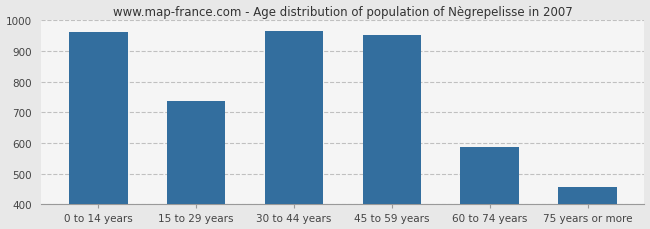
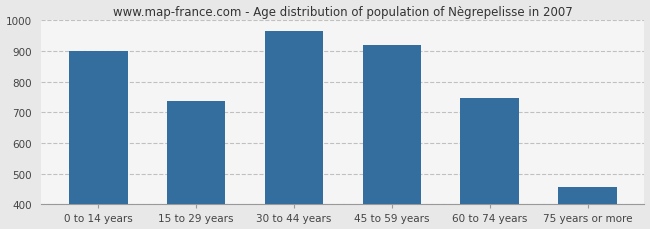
0 to 14 years: 962 -> 900
45 to 59 years: 950 -> 920
60 to 74 years: 588 -> 745
